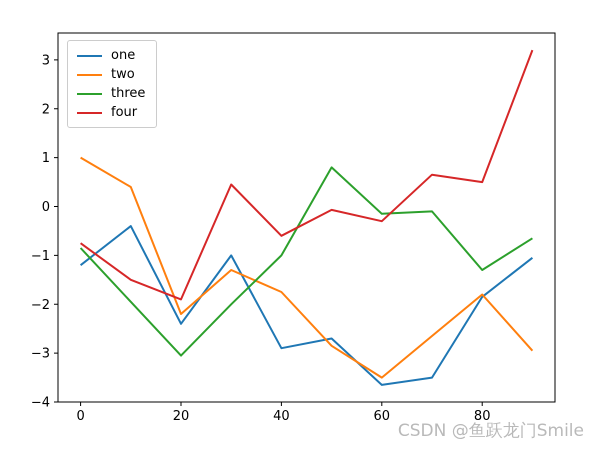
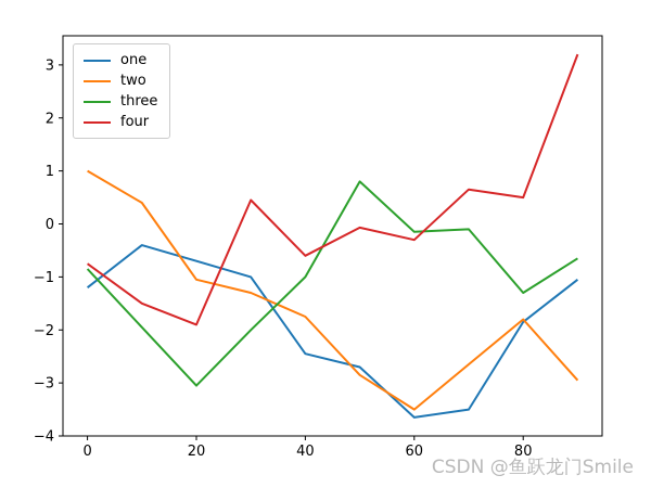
one/20: -2.4 -> -0.7
two/20: -2.2 -> -1.1
one/40: -2.9 -> -2.5
